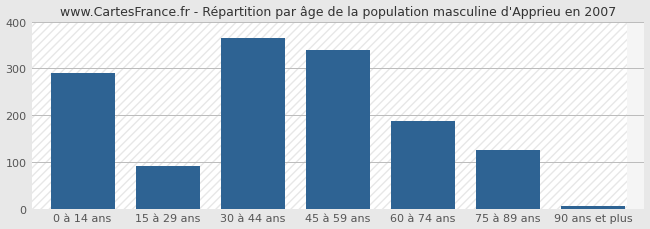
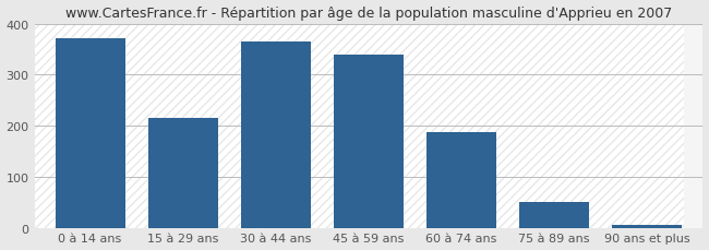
0 à 14 ans: 290 -> 372
15 à 29 ans: 90 -> 215
75 à 89 ans: 125 -> 50
